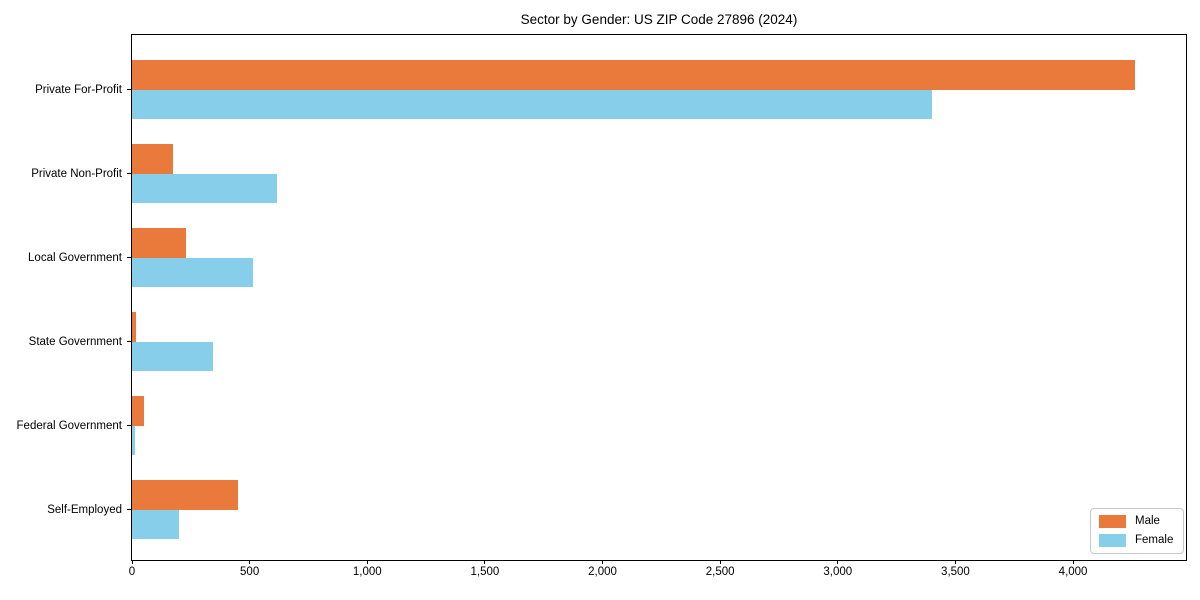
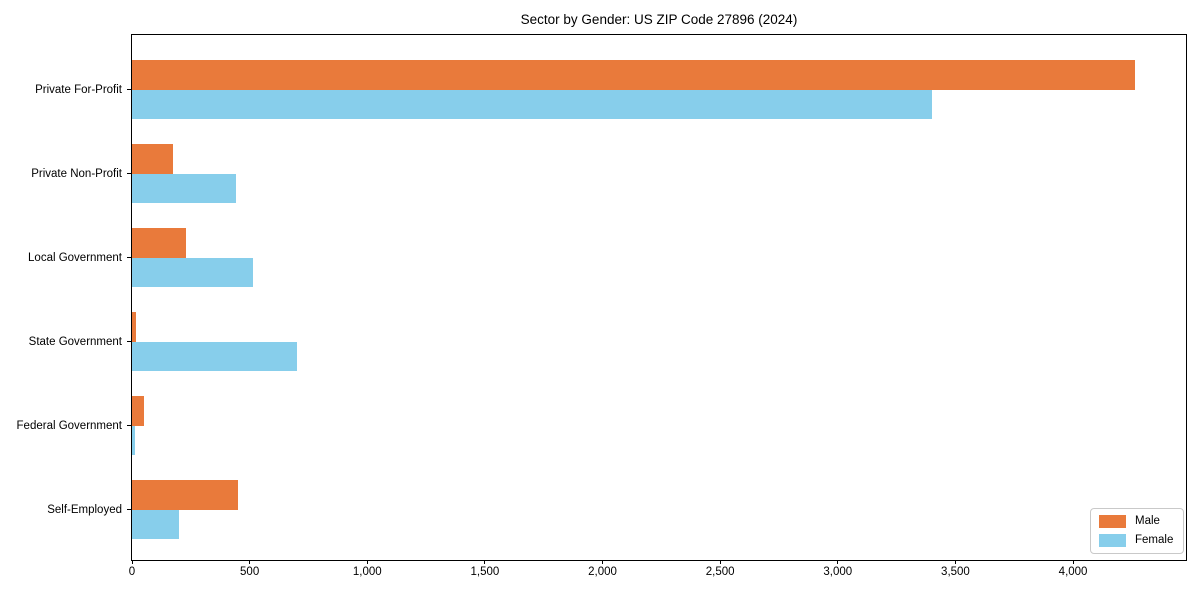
Female/Private Non-Profit: 620 -> 440
Female/State Government: 340 -> 700
